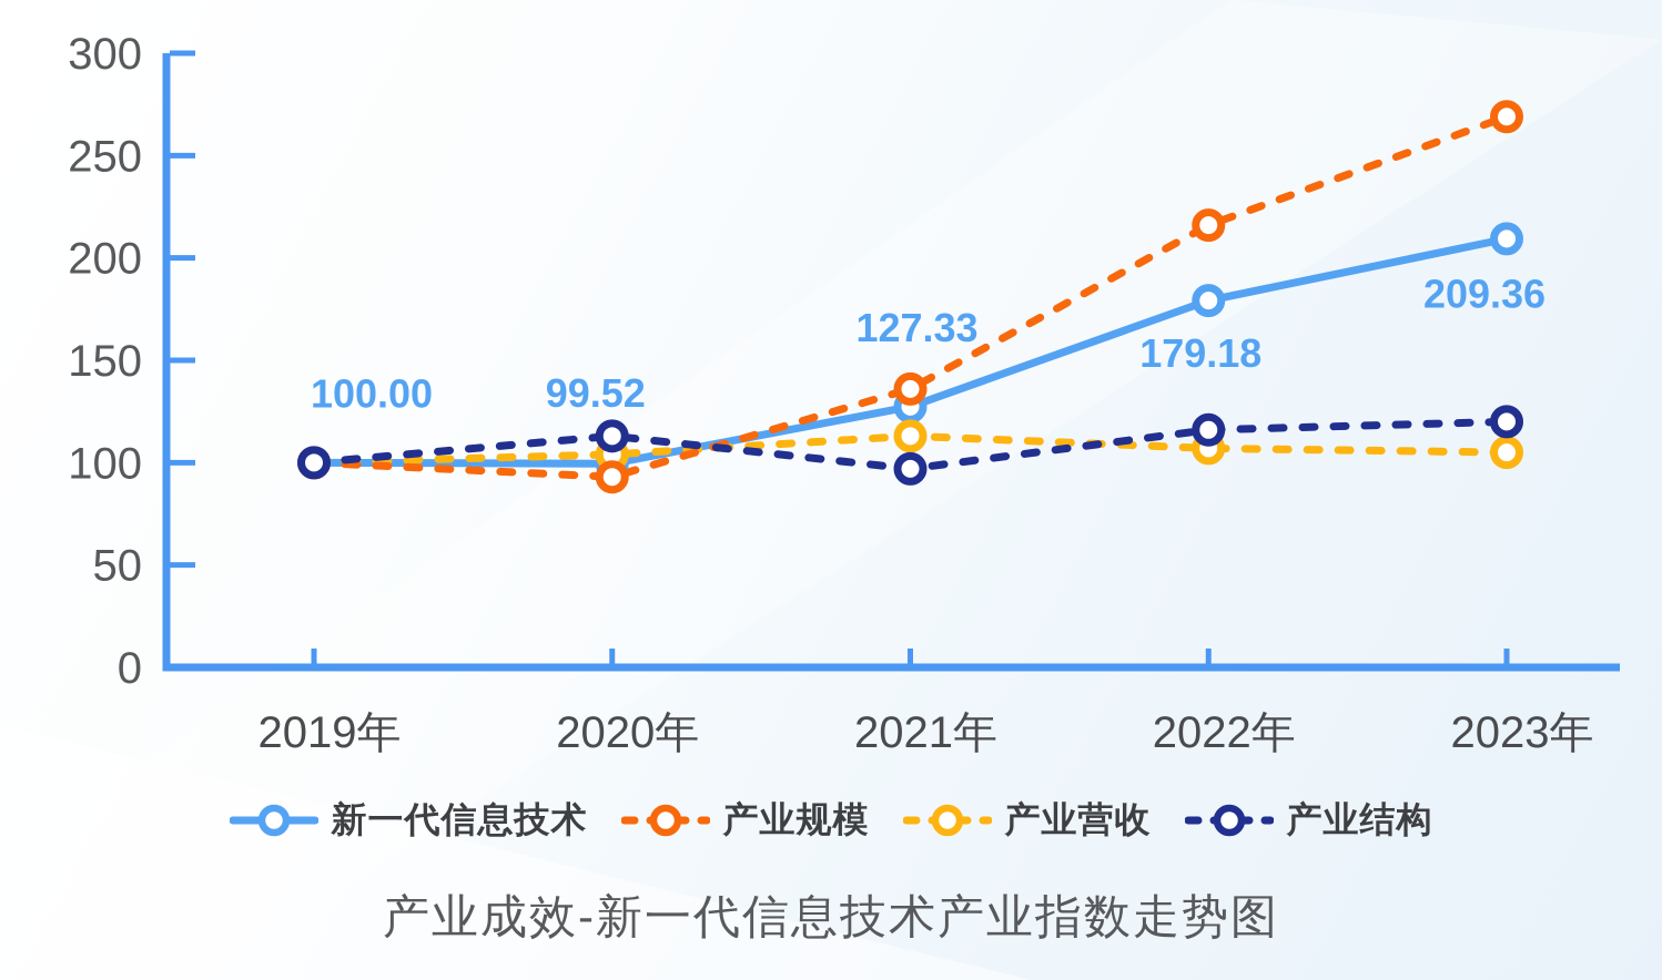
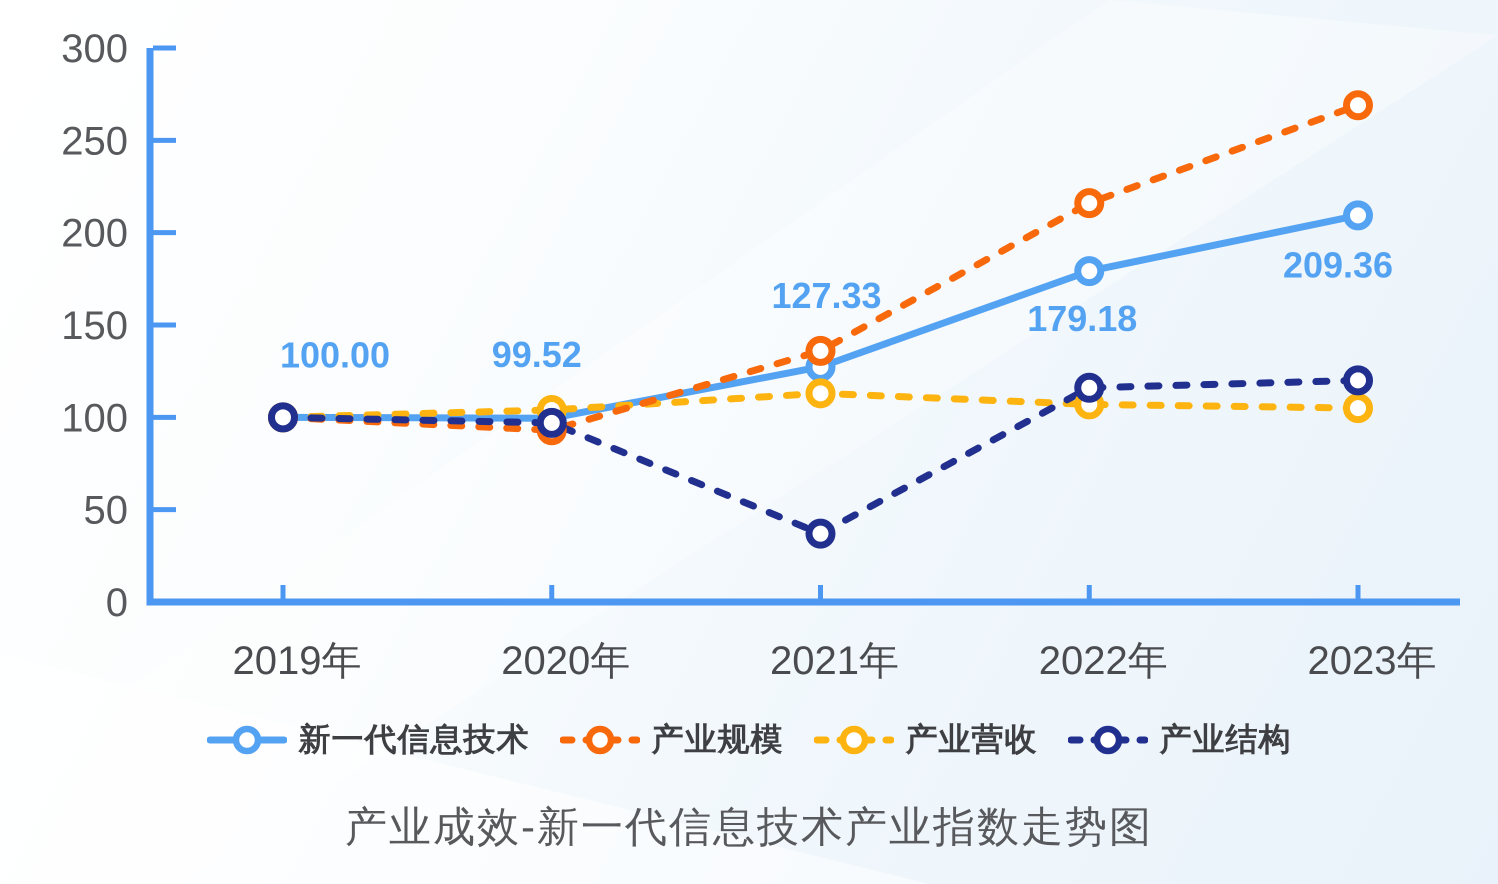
产业结构/2020年: 113 -> 97
产业结构/2021年: 97 -> 37
